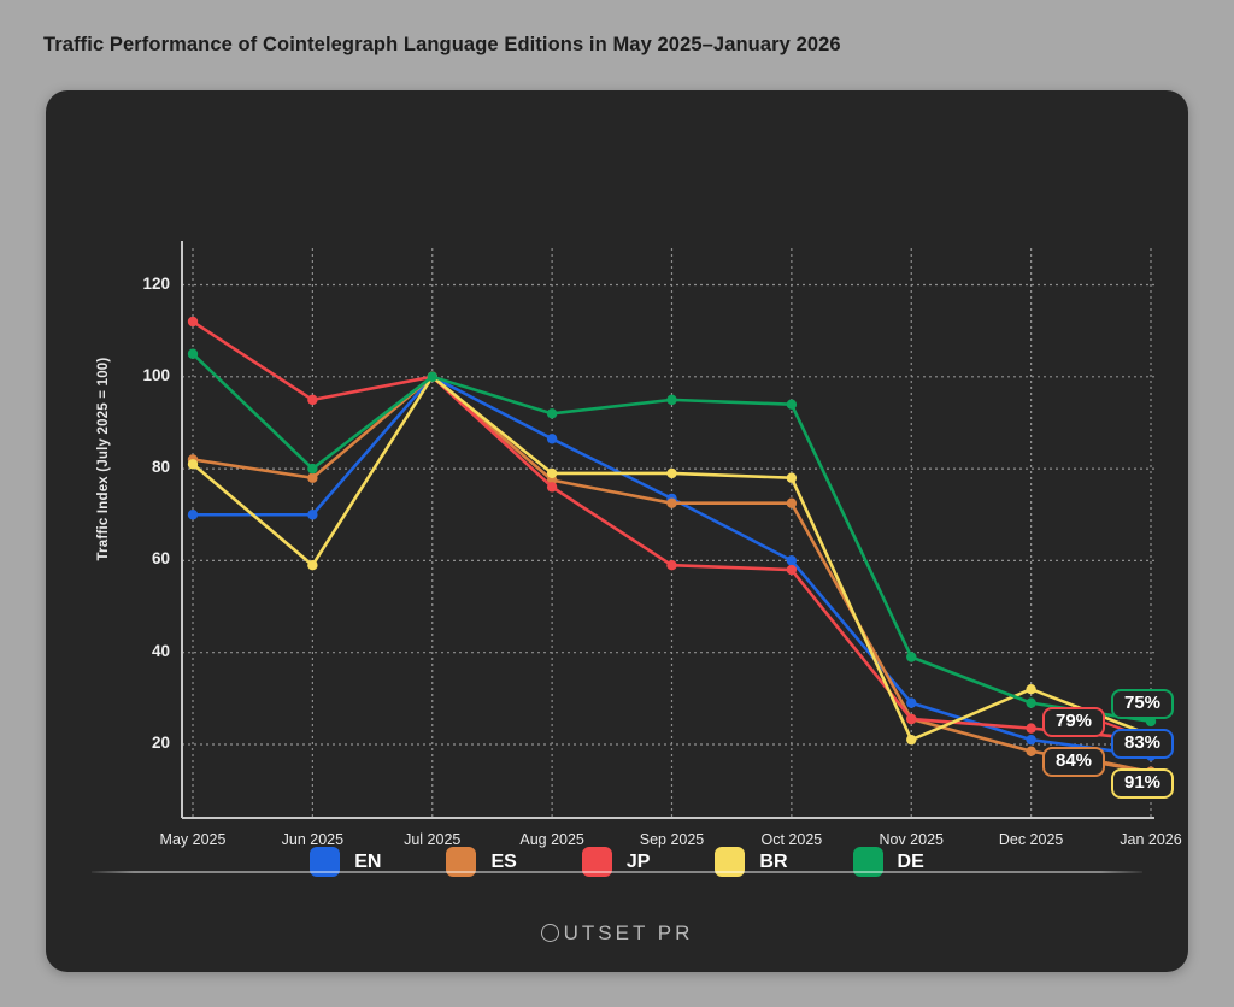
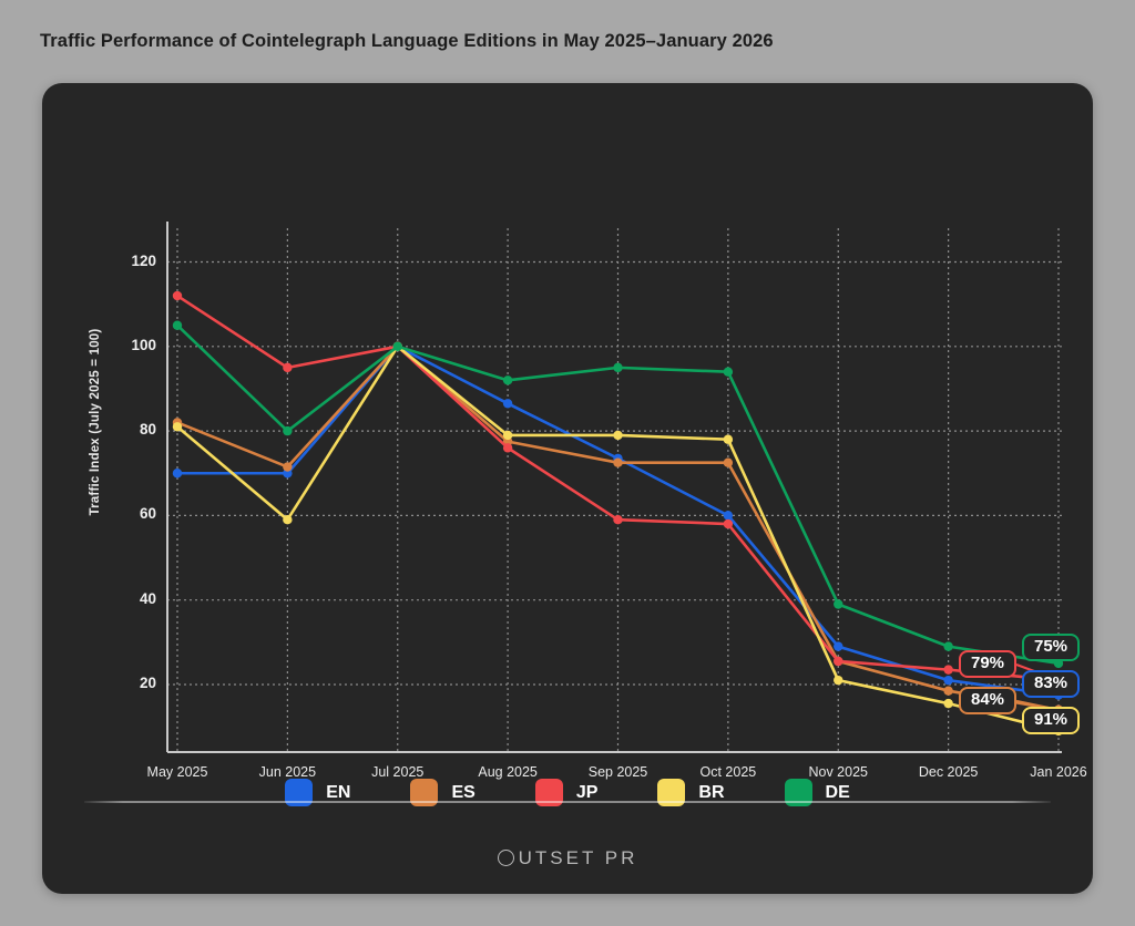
ES/Jun 2025: 78 -> 72
BR/Dec 2025: 32 -> 16
BR/Jan 2026: 22 -> 9
